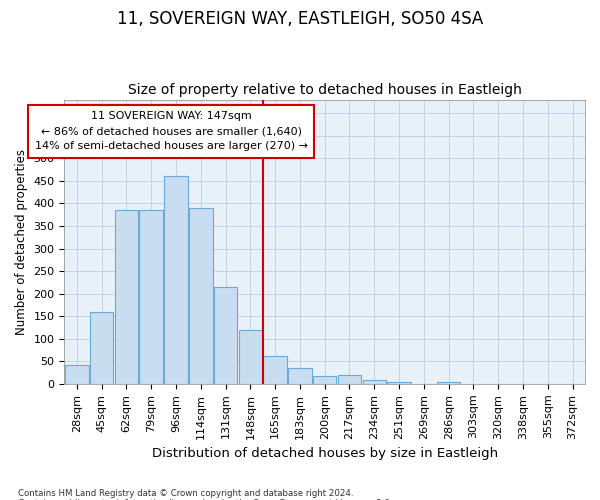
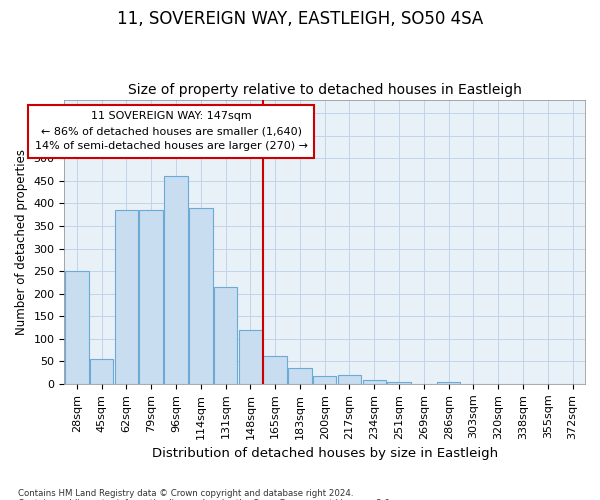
28sqm: 42 -> 250
45sqm: 160 -> 55
